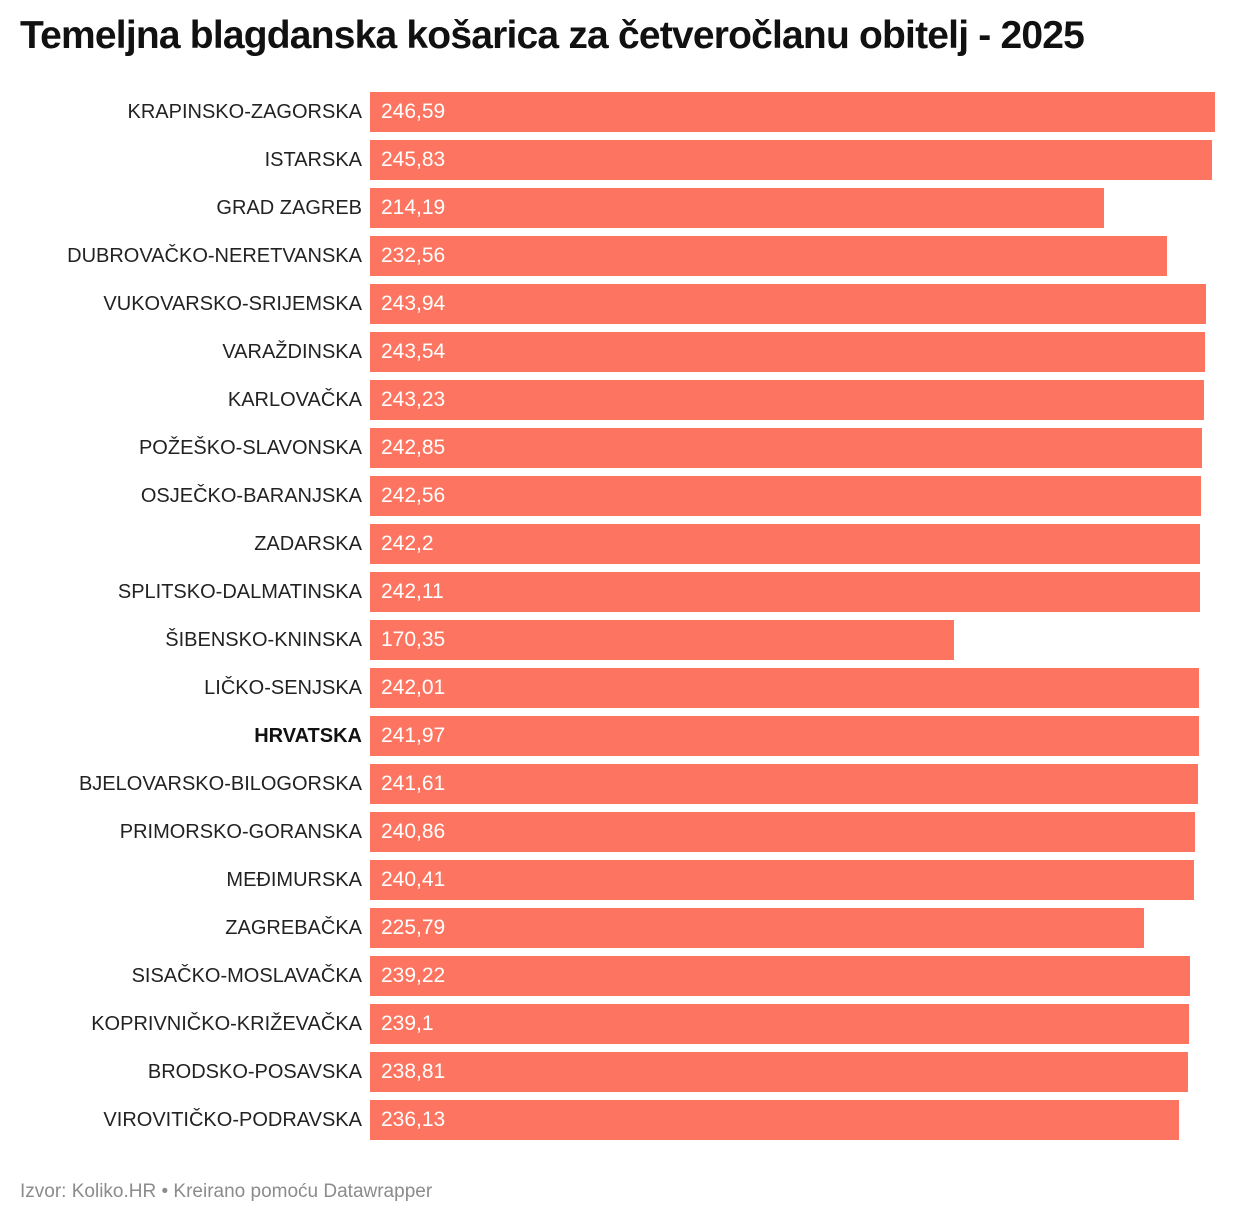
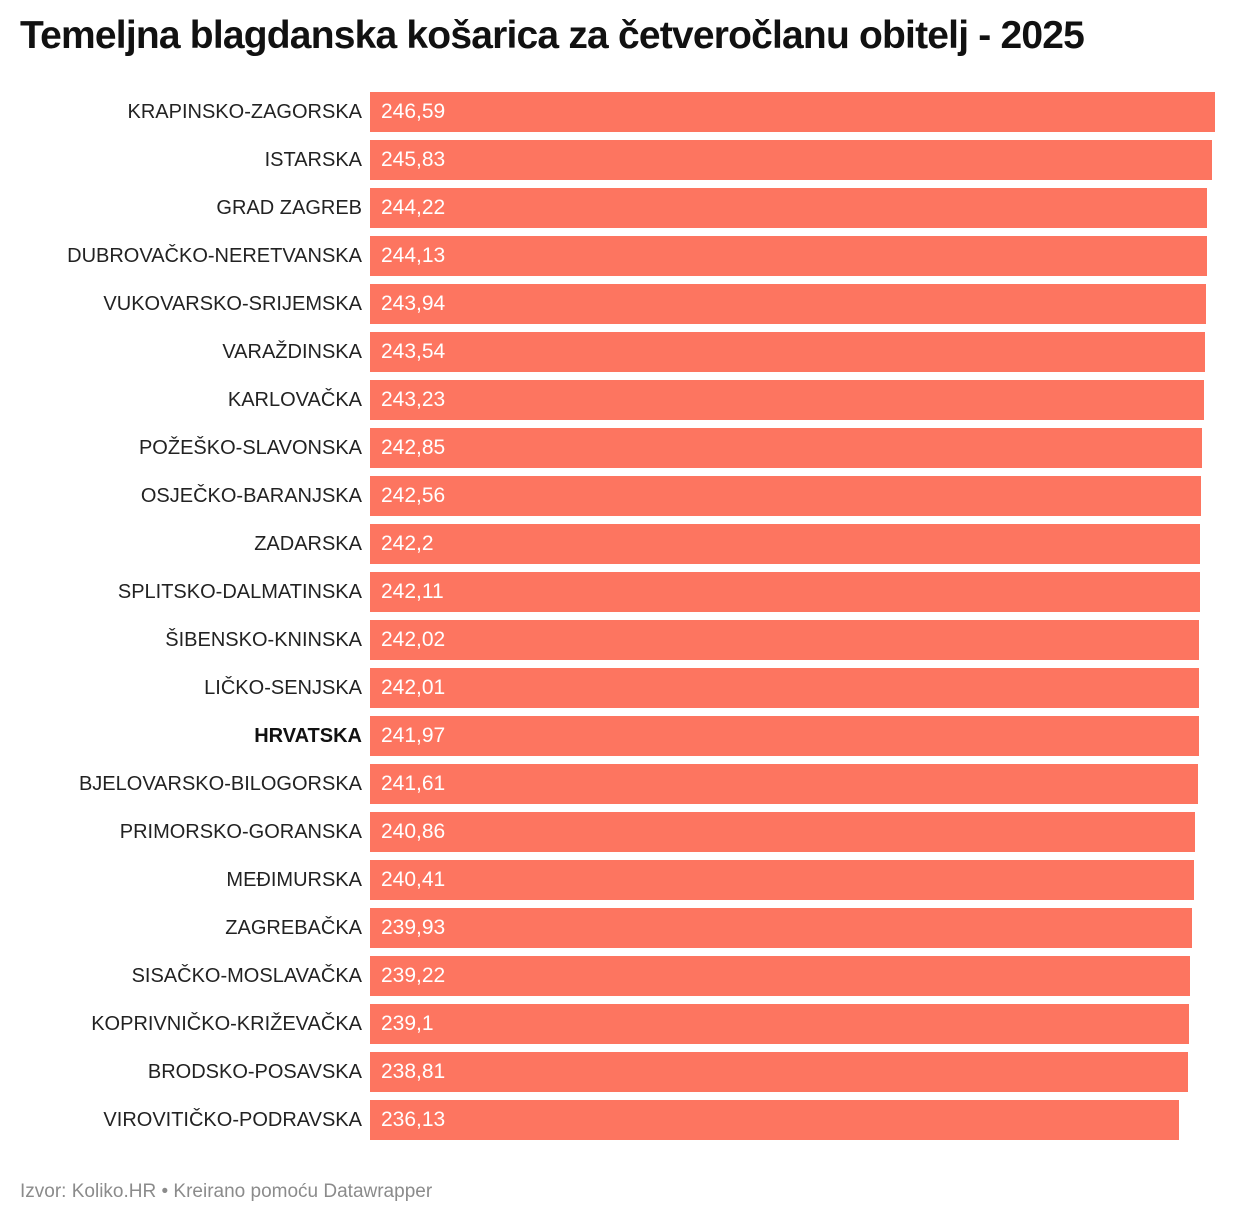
GRAD ZAGREB: 214,19 -> 244,22
DUBROVAČKO-NERETVANSKA: 232,56 -> 244,13
ŠIBENSKO-KNINSKA: 170,35 -> 242,02
ZAGREBAČKA: 225,79 -> 239,93
